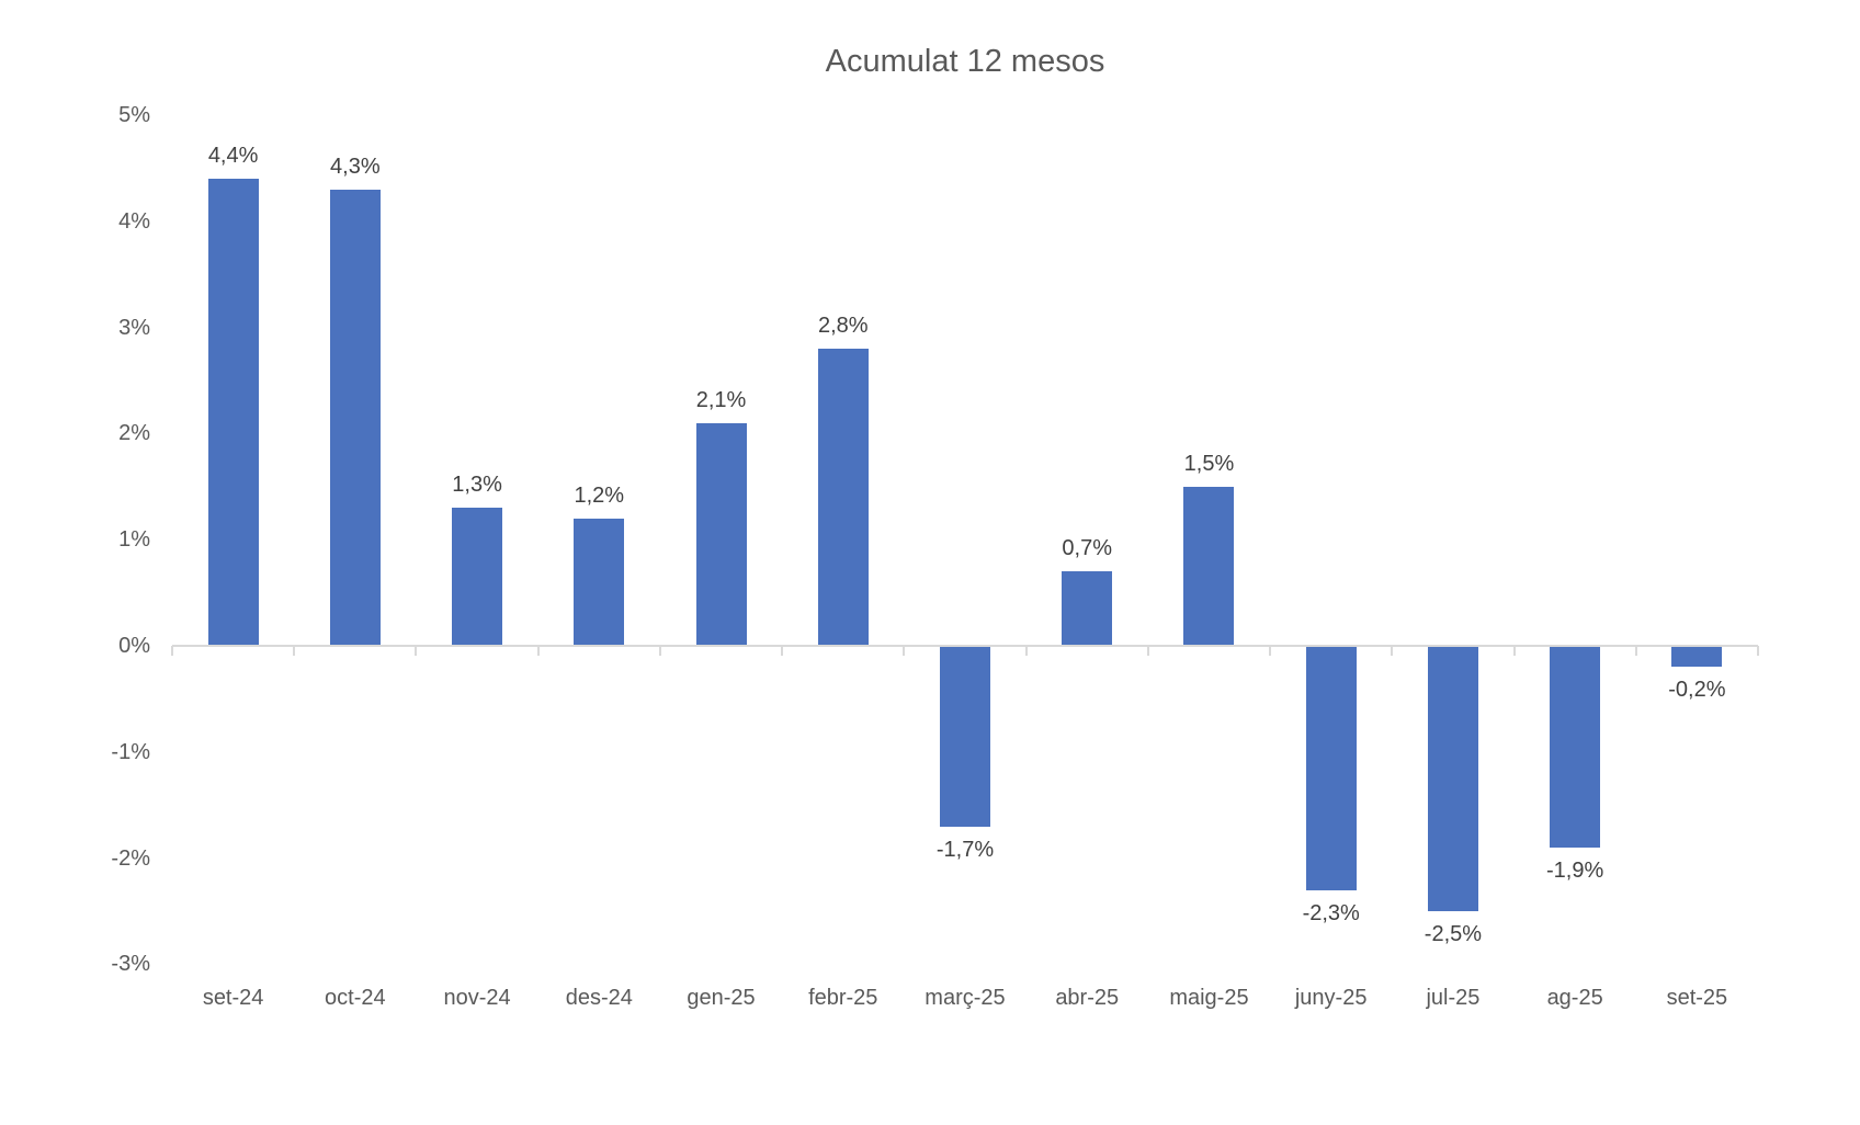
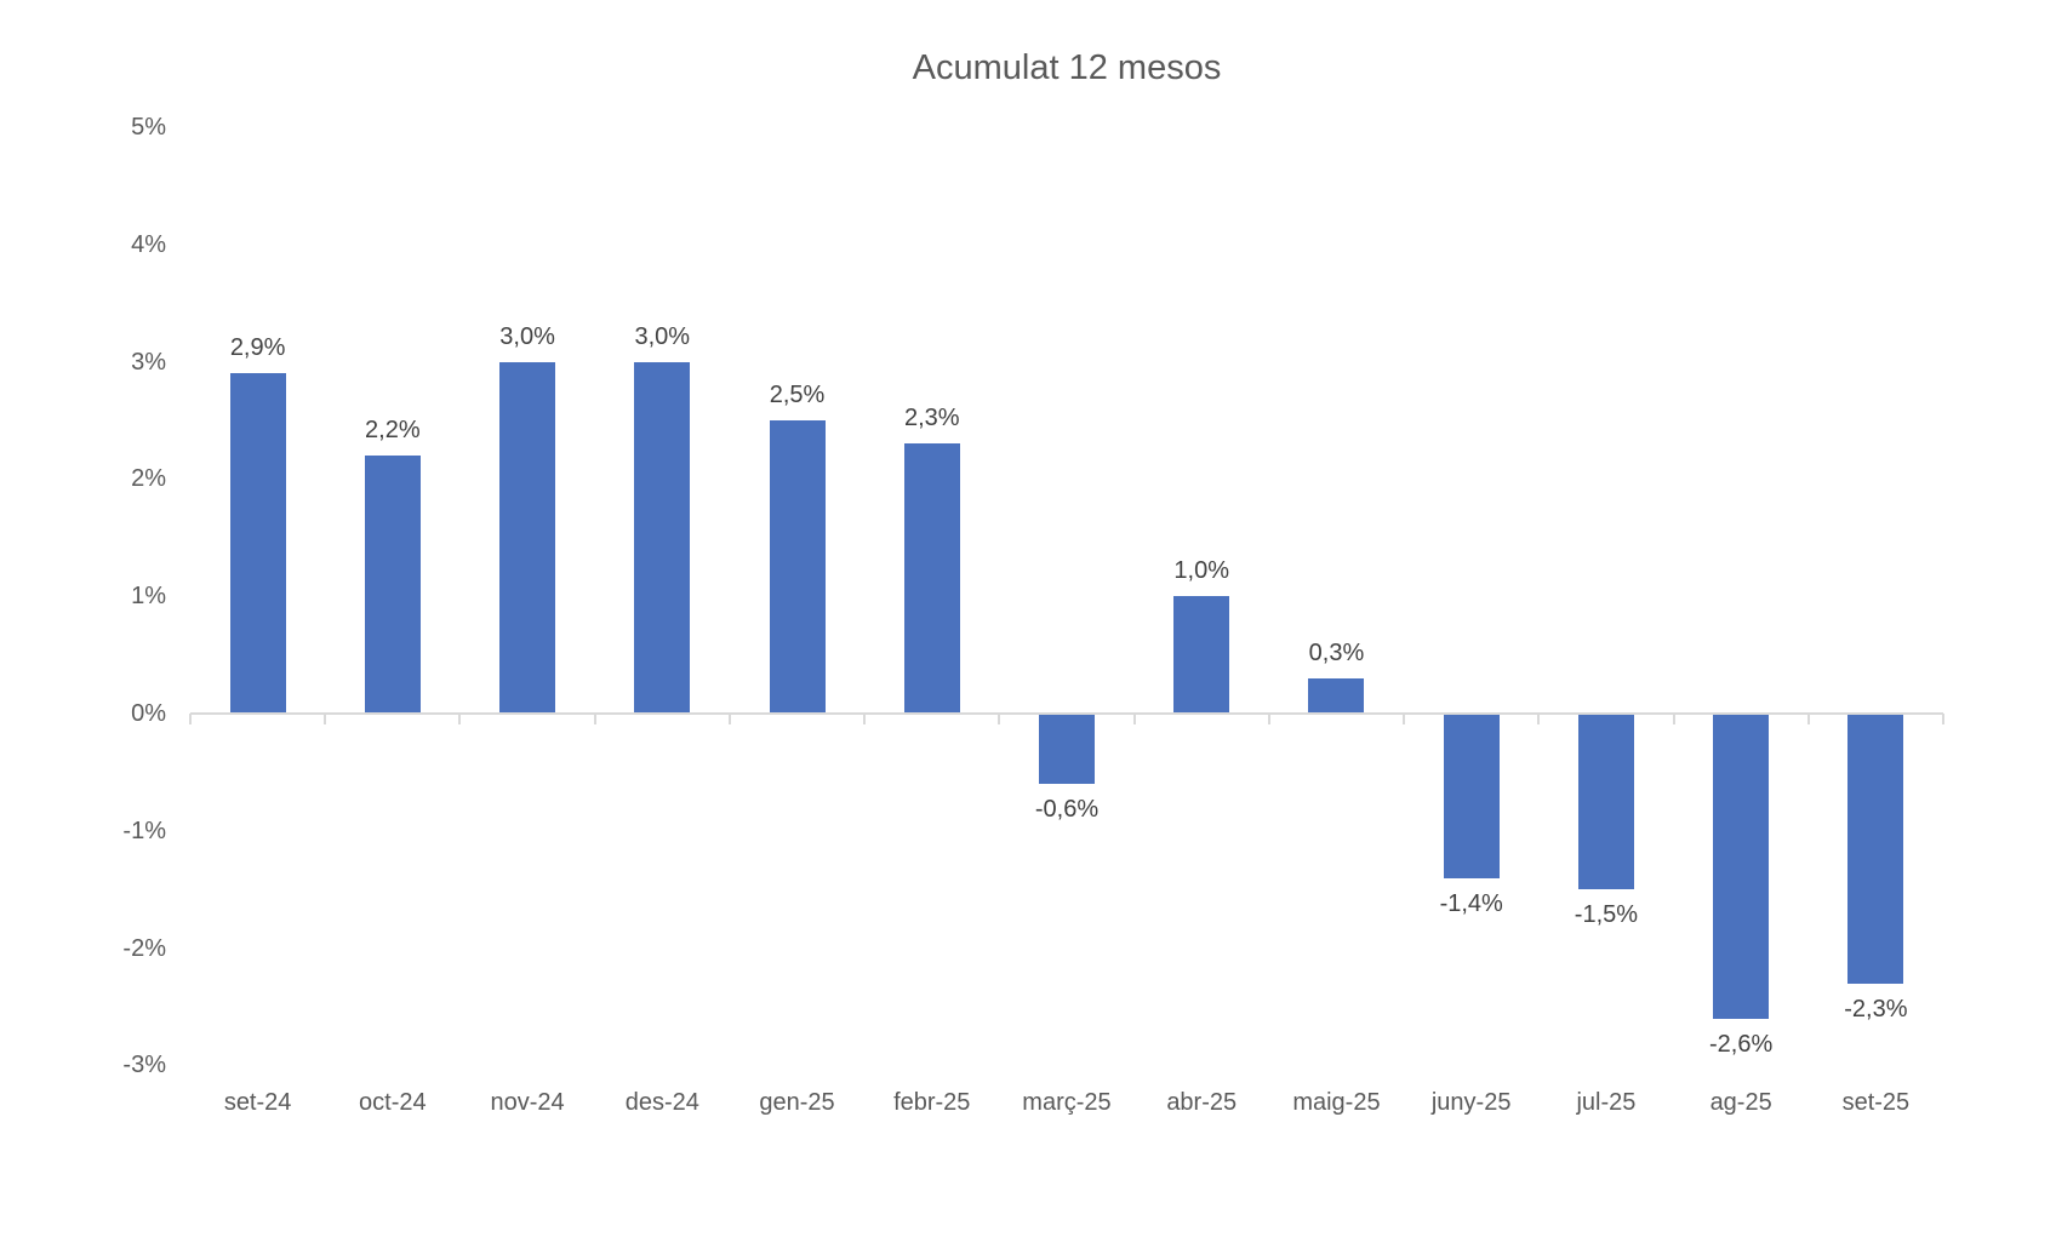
set-24: 4,4% -> 2,9%
oct-24: 4,3% -> 2,2%
nov-24: 1,3% -> 3,0%
des-24: 1,2% -> 3,0%
gen-25: 2,1% -> 2,5%
febr-25: 2,8% -> 2,3%
març-25: -1,7% -> -0,6%
abr-25: 0,7% -> 1,0%
maig-25: 1,5% -> 0,3%
juny-25: -2,3% -> -1,4%
jul-25: -2,5% -> -1,5%
ag-25: -1,9% -> -2,6%
set-25: -0,2% -> -2,3%
